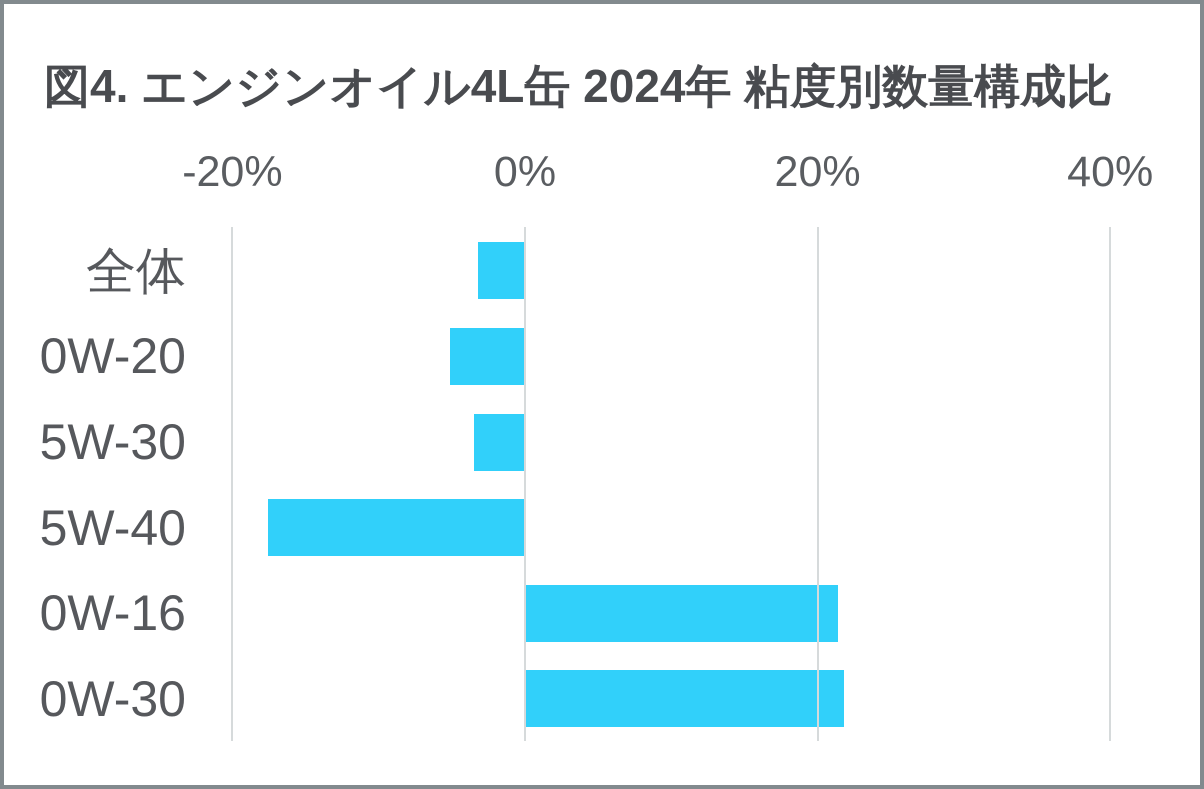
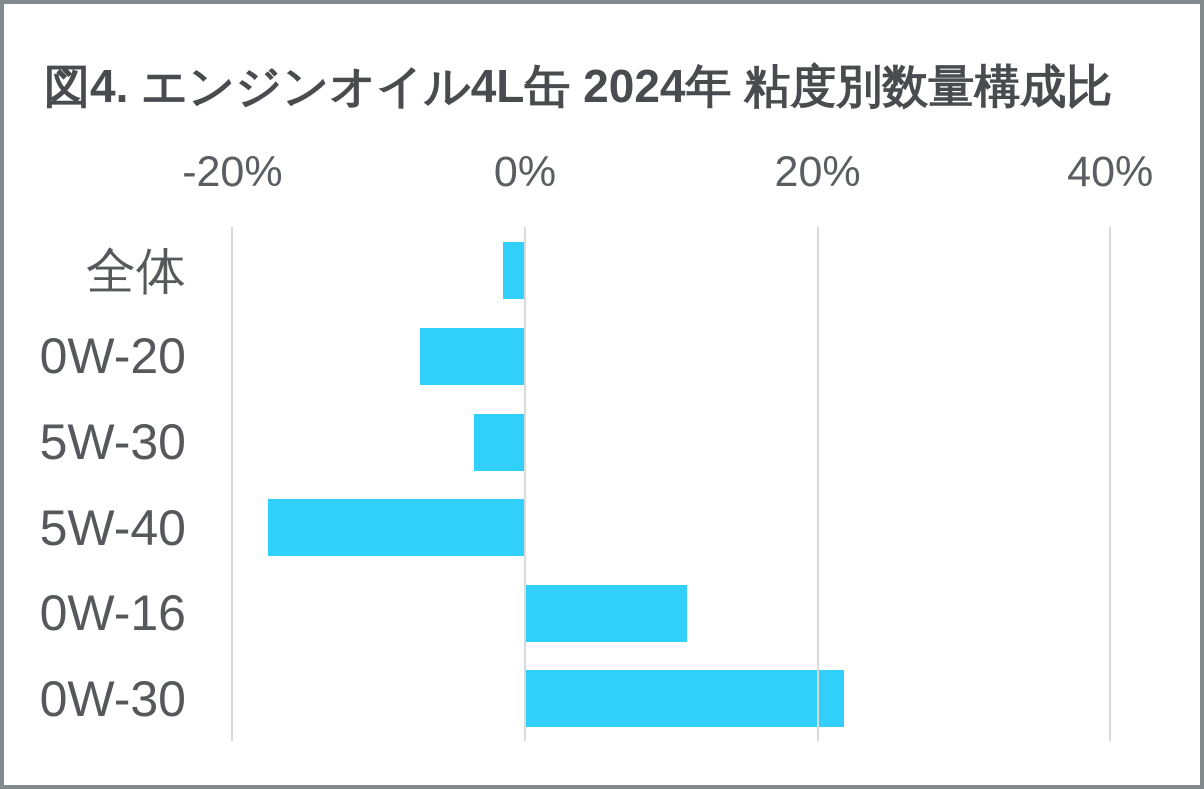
全体: -3.2% -> -1.5%
0W-20: -5.1% -> -7.2%
0W-16: 21.4% -> 11.1%
